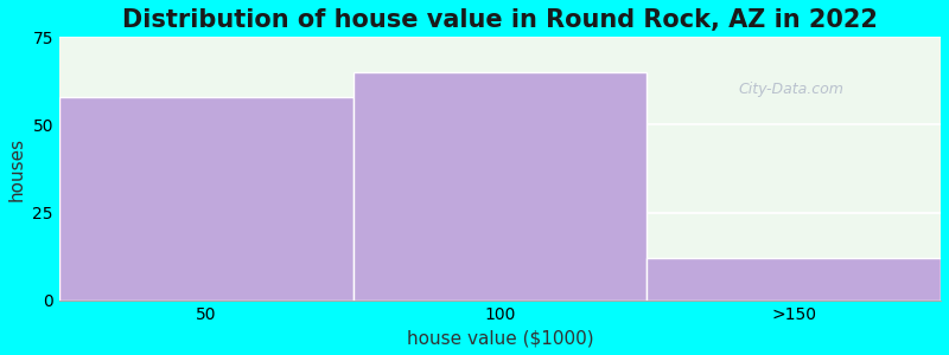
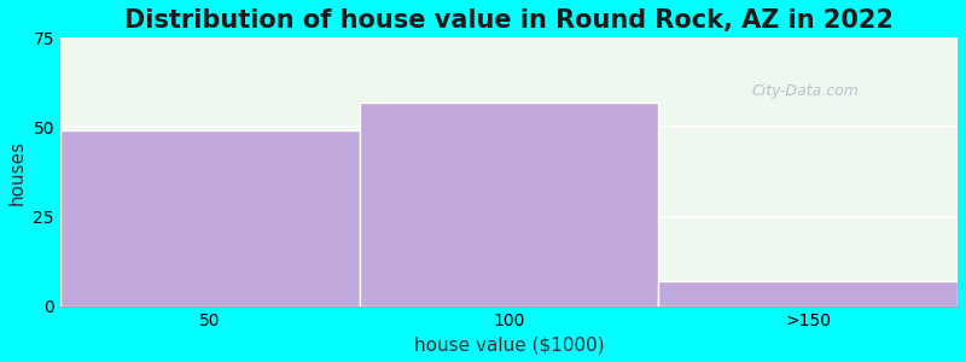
50: 58 -> 49
100: 65 -> 57
>150: 12 -> 7
